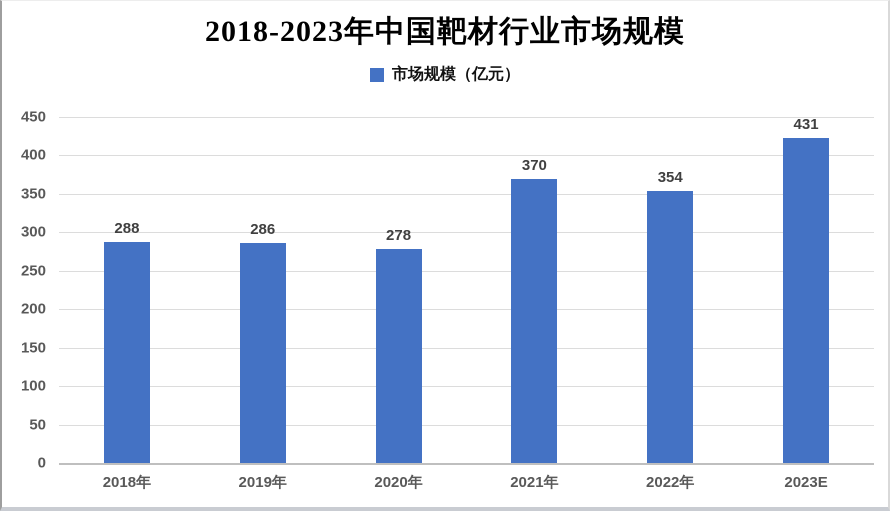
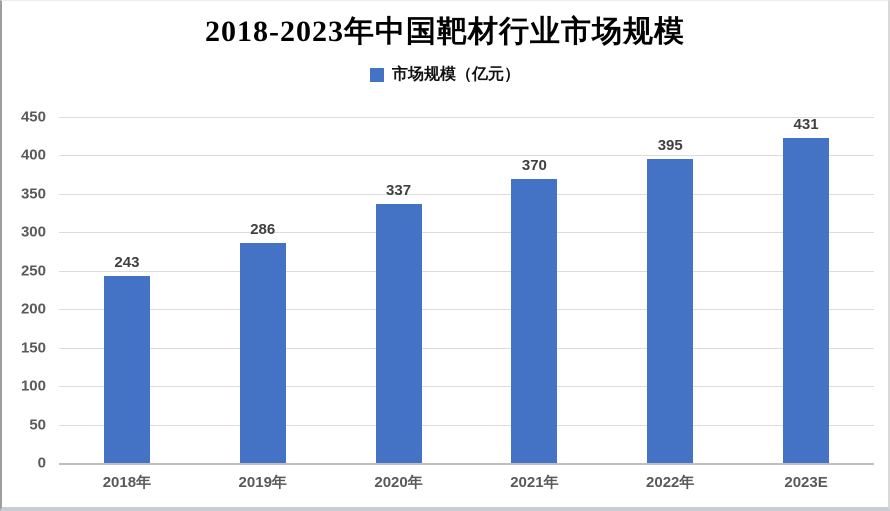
2018年: 288 -> 243
2020年: 278 -> 337
2022年: 354 -> 395
